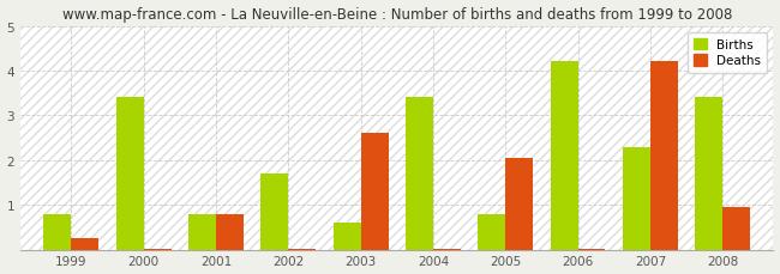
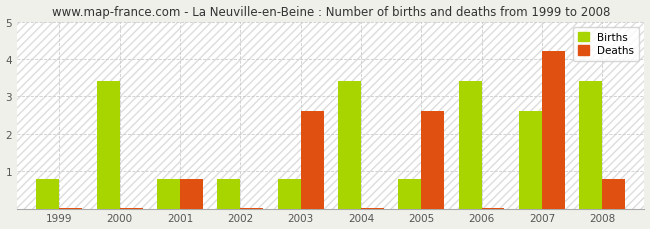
Deaths/1999: 0.25 -> 0.02
Births/2002: 1.7 -> 0.8
Births/2003: 0.6 -> 0.8
Deaths/2005: 2.05 -> 2.60
Births/2006: 4.2 -> 3.4
Births/2007: 2.3 -> 2.6
Deaths/2008: 0.95 -> 0.80
